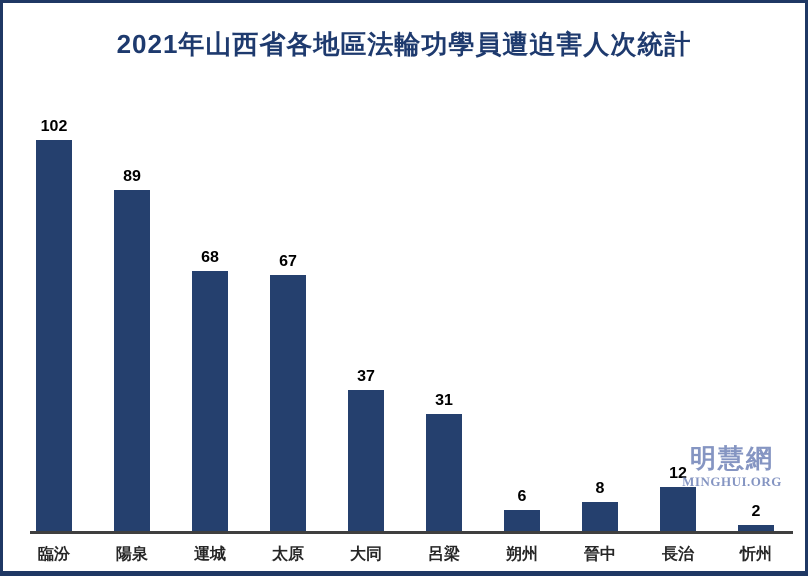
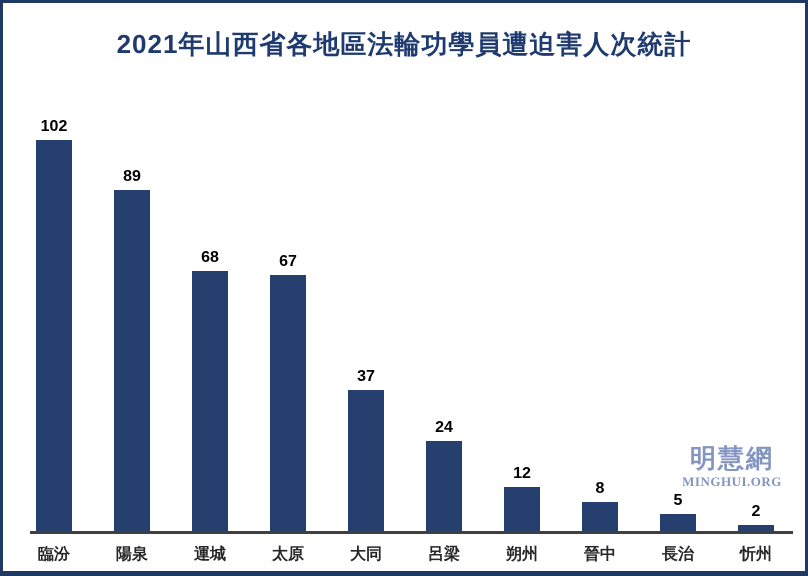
呂梁: 31 -> 24
朔州: 6 -> 12
長治: 12 -> 5
